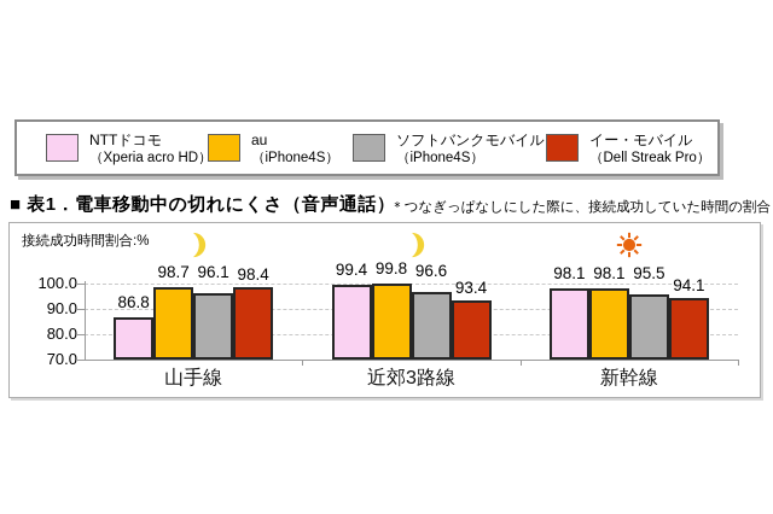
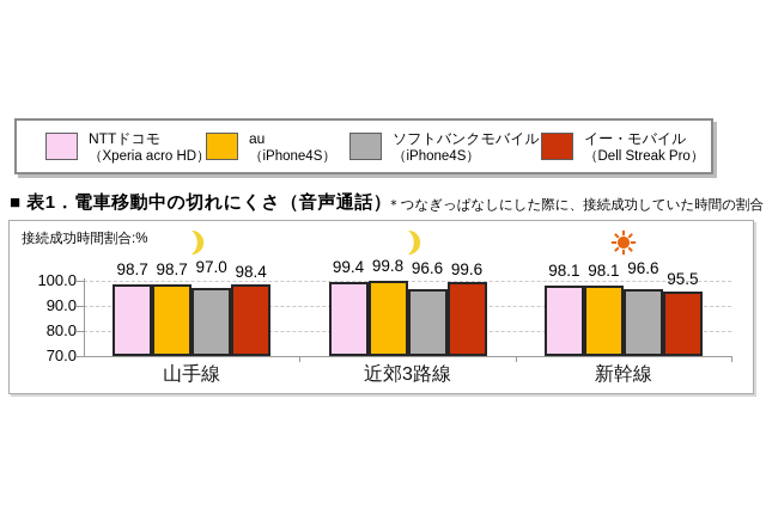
NTTドコモ（Xperia acro HD）/山手線: 86.8 -> 98.7
ソフトバンクモバイル（iPhone4S）/山手線: 96.1 -> 97.0
イー・モバイル（Dell Streak Pro）/近郊3路線: 93.4 -> 99.6
ソフトバンクモバイル（iPhone4S）/新幹線: 95.5 -> 96.6
イー・モバイル（Dell Streak Pro）/新幹線: 94.1 -> 95.5
